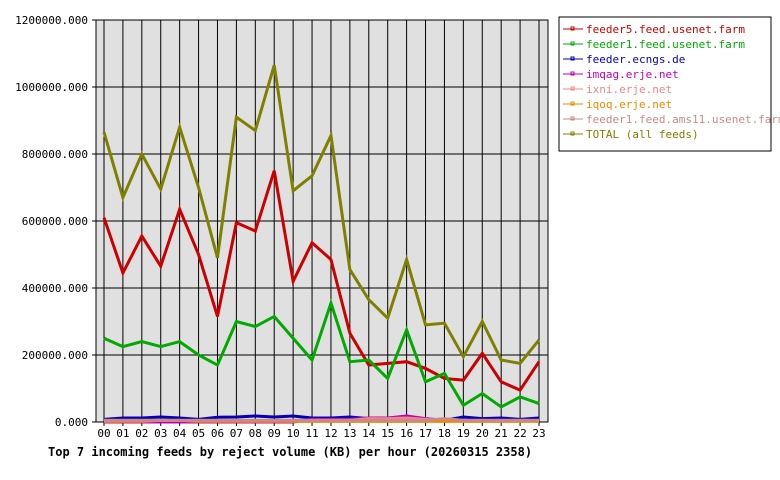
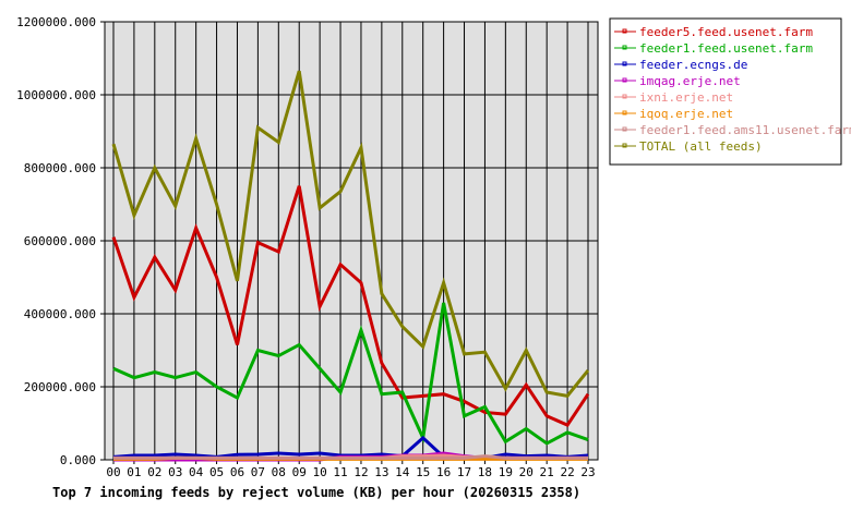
feeder1.feed.usenet.farm/15: 130000 -> 60000
feeder.ecngs.de/15: 10000 -> 60000
feeder1.feed.usenet.farm/16: 280000 -> 430000
